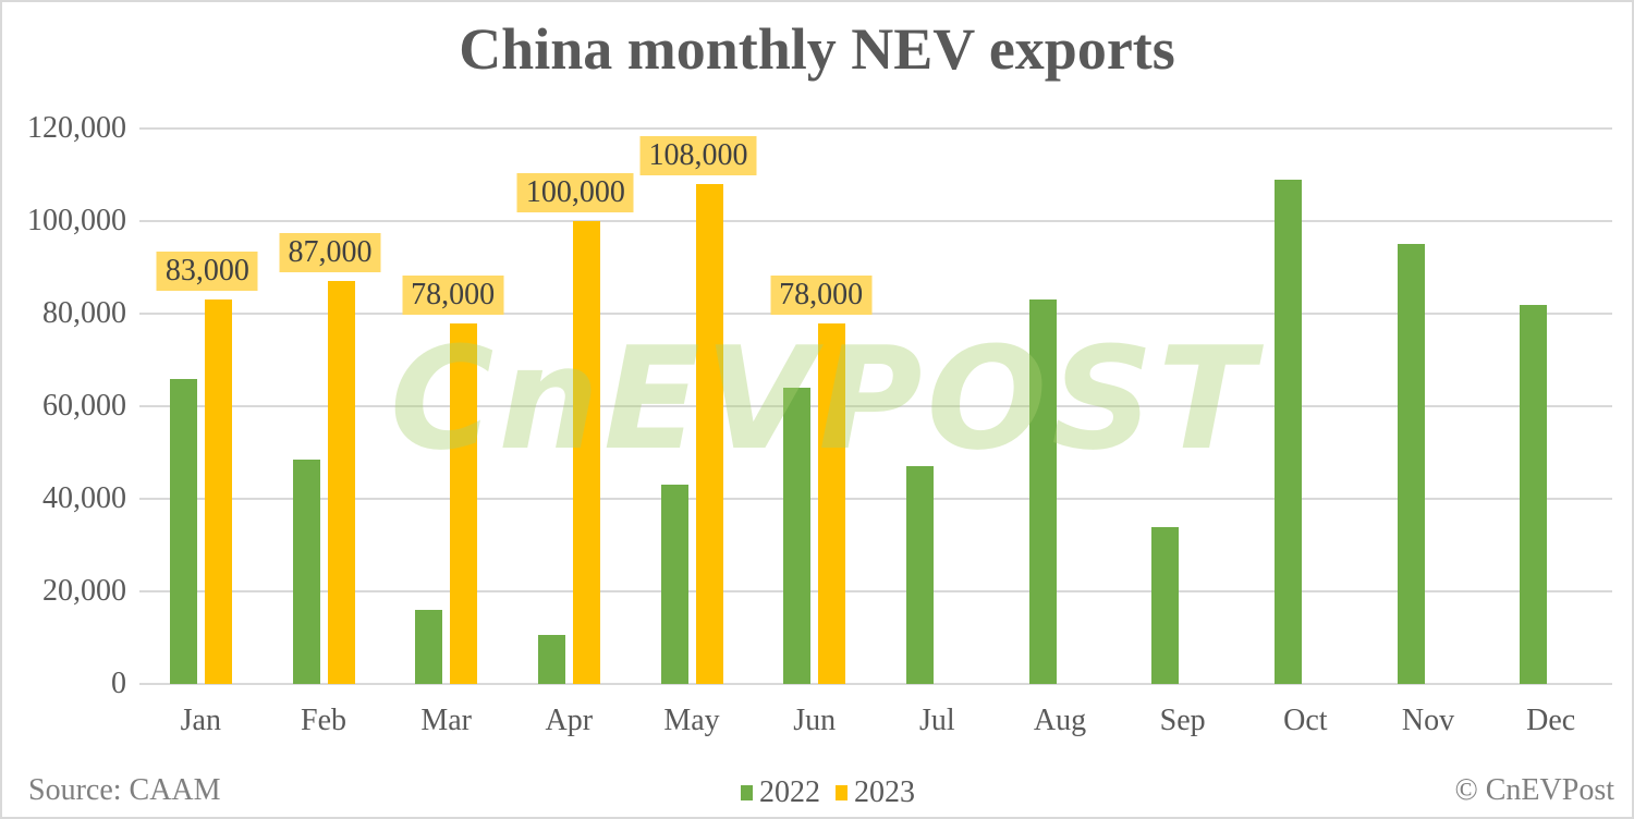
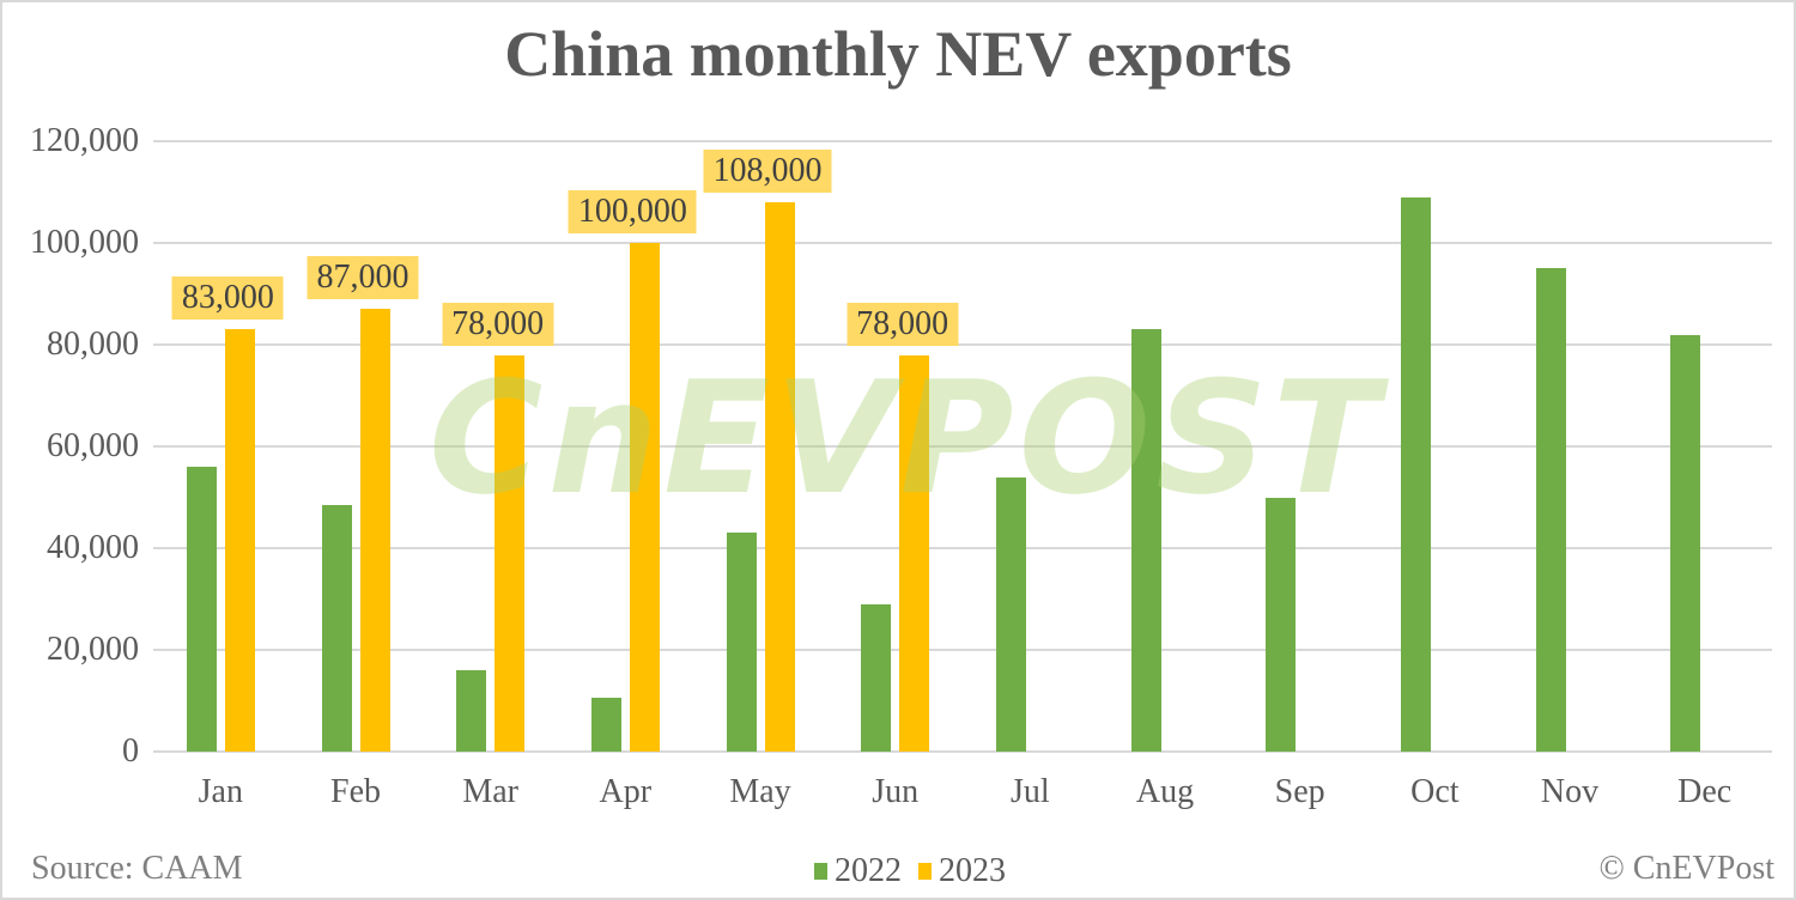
2022/Jan: 66000 -> 56000
2022/Jun: 64000 -> 29000
2022/Jul: 47000 -> 54000
2022/Sep: 34000 -> 50000
